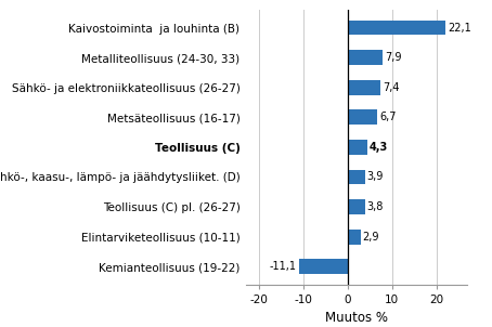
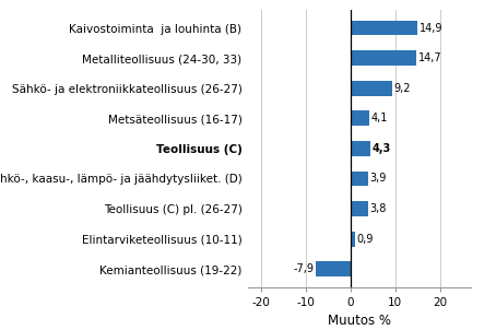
Kaivostoiminta ja louhinta (B): 22,1 -> 14,9
Metalliteollisuus (24-30, 33): 7,9 -> 14,7
Sähkö- ja elektroniikkateollisuus (26-27): 7,4 -> 9,2
Metsäteollisuus (16-17): 6,7 -> 4,1
Elintarviketeollisuus (10-11): 2,9 -> 0,9
Kemianteollisuus (19-22): -11,1 -> -7,9
